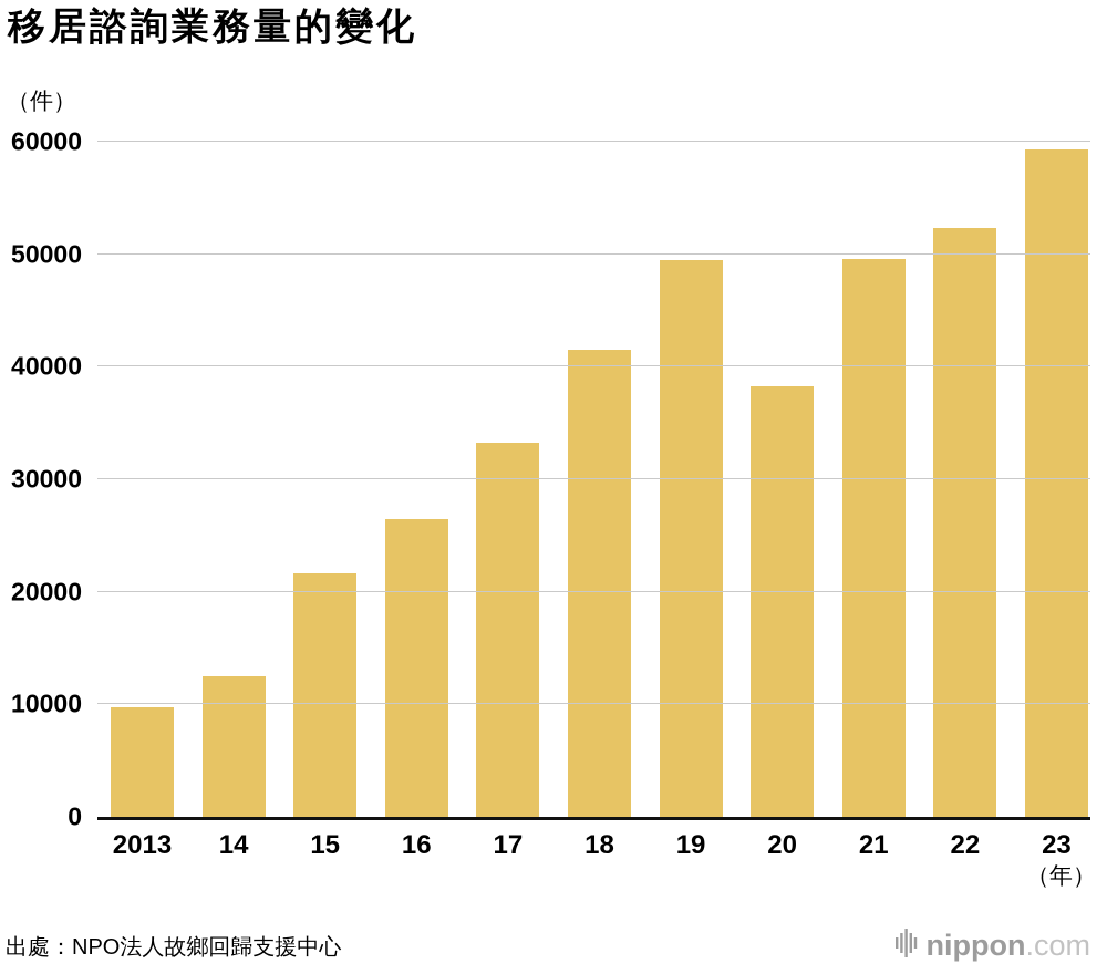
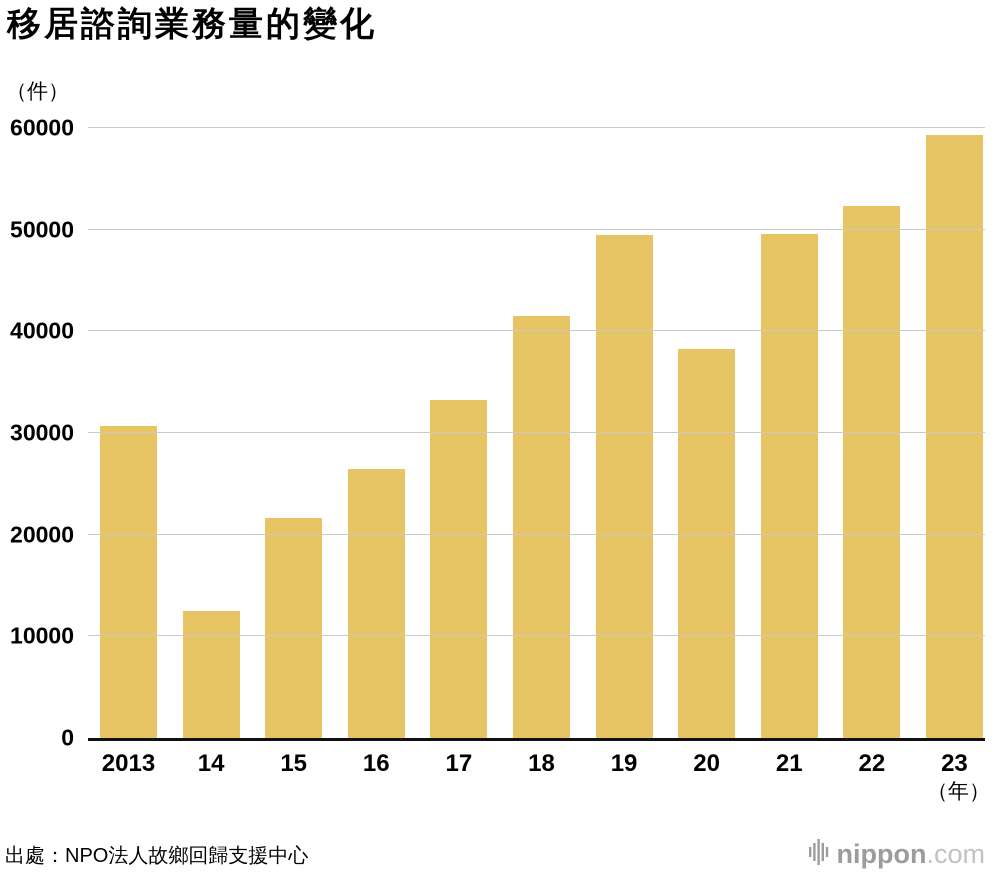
2013: 9700 -> 30700
